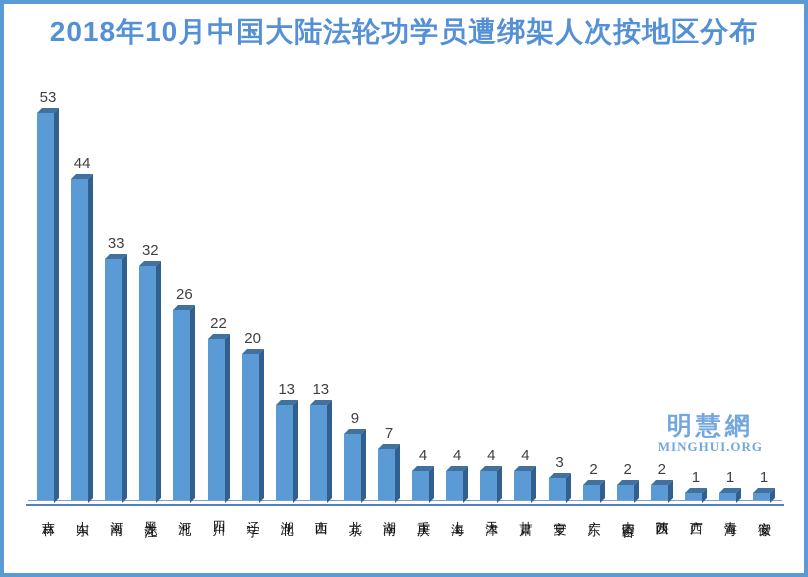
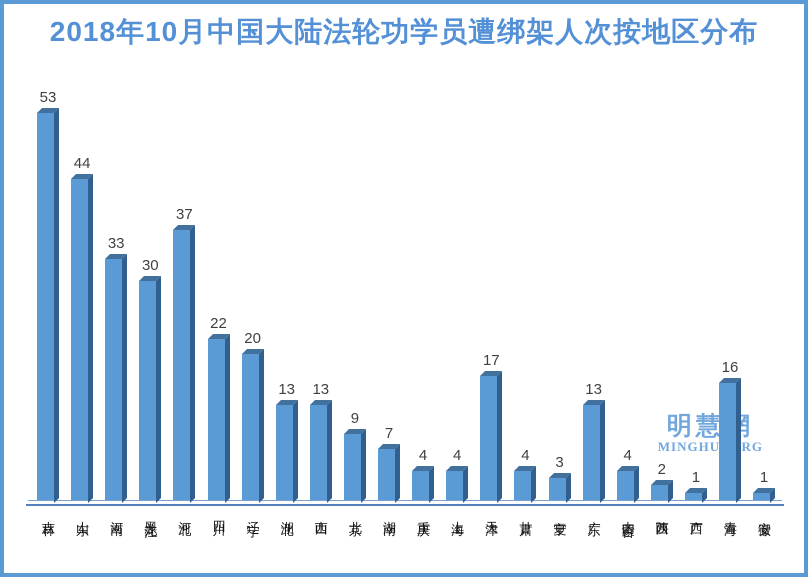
黑龙江: 32 -> 30
河北: 26 -> 37
天津: 4 -> 17
广东: 2 -> 13
内蒙古: 2 -> 4
青海: 1 -> 16
